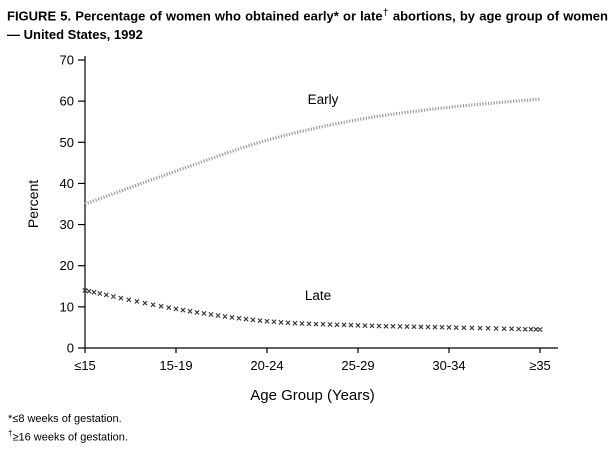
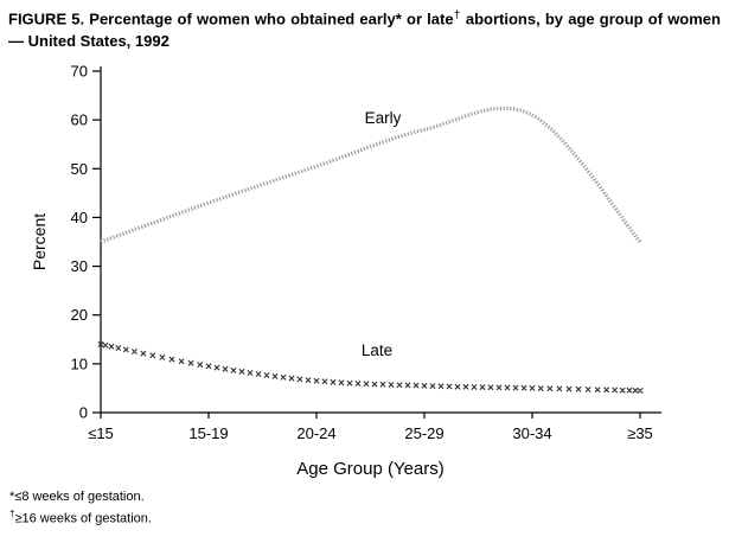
Early/25-29: 56 -> 58
Early/30-34: 58 -> 61
Early/≥35: 60 -> 35
